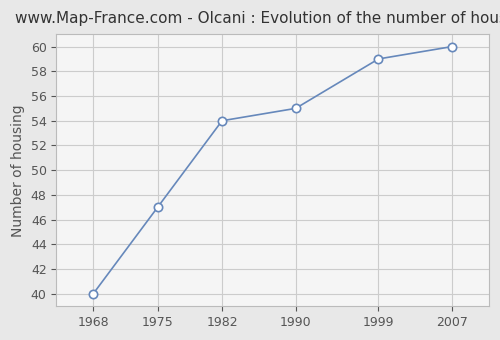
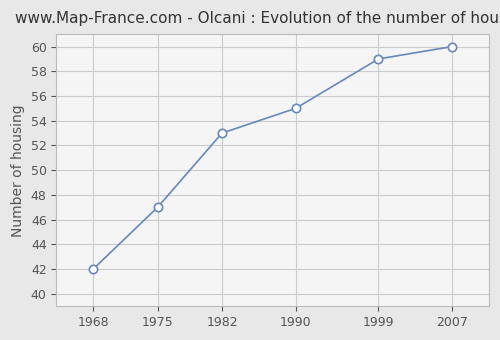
1968: 40 -> 42
1982: 54 -> 53
